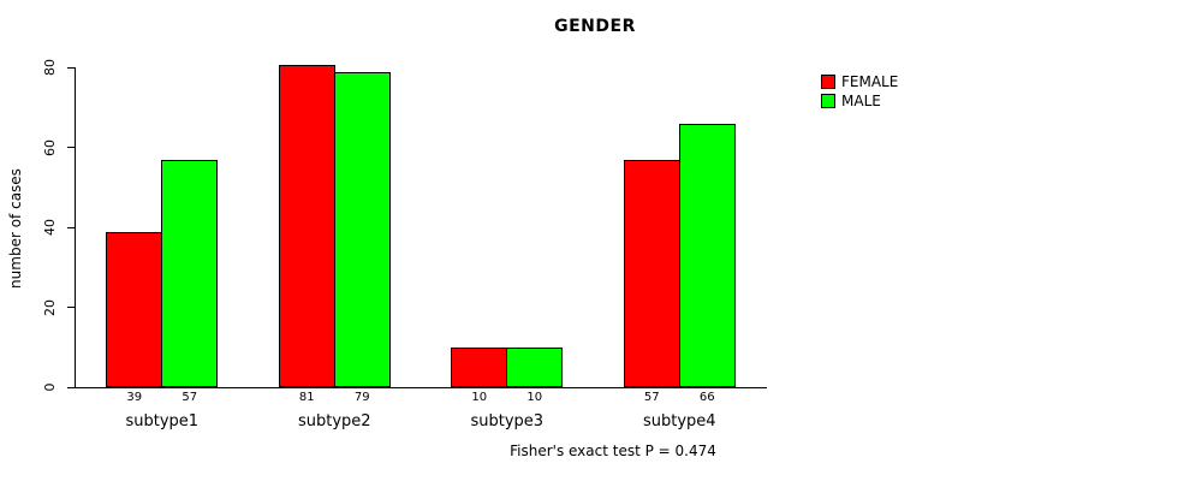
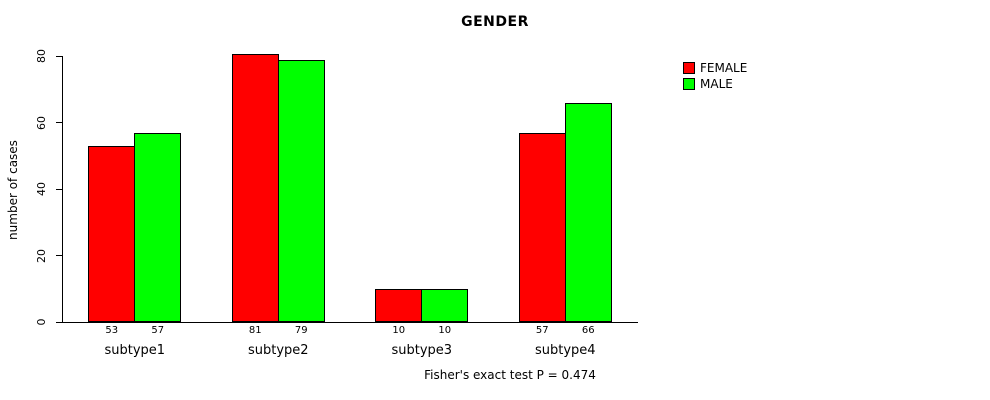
FEMALE/subtype1: 39 -> 53
